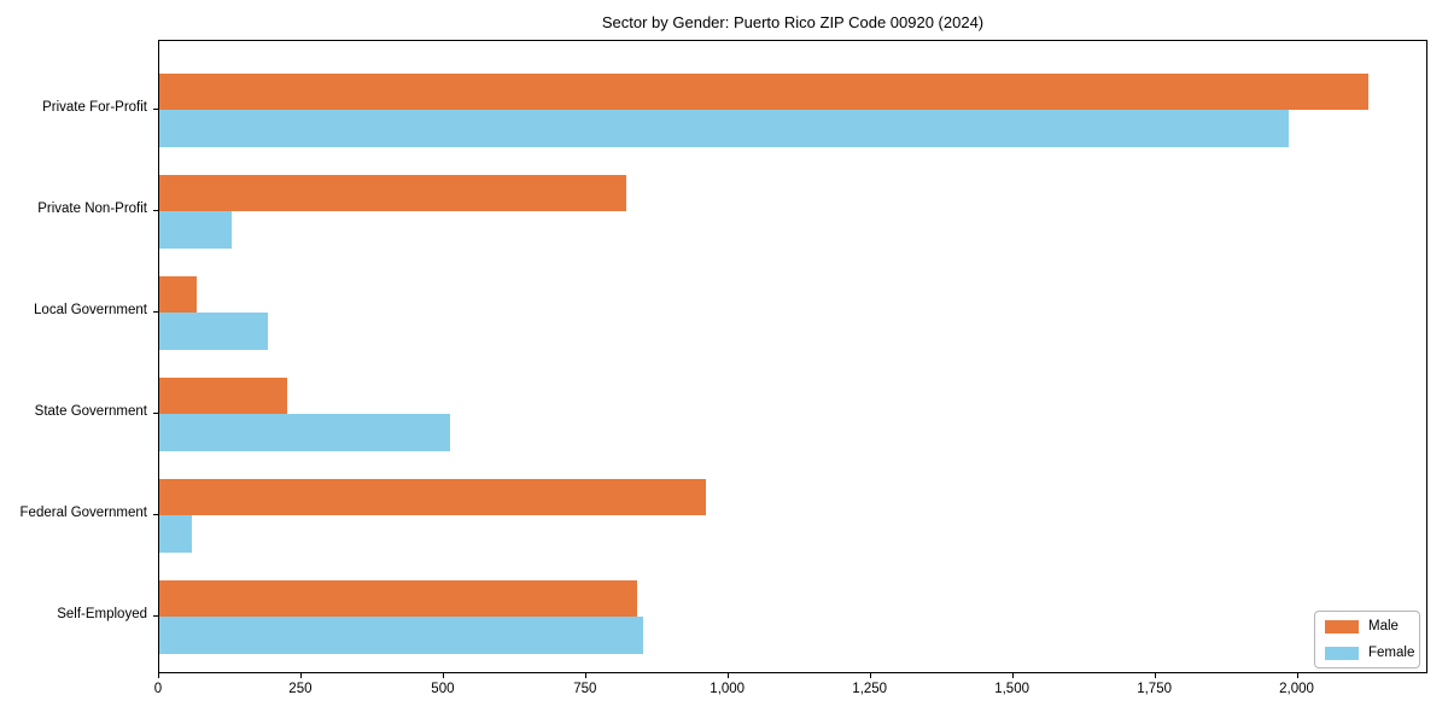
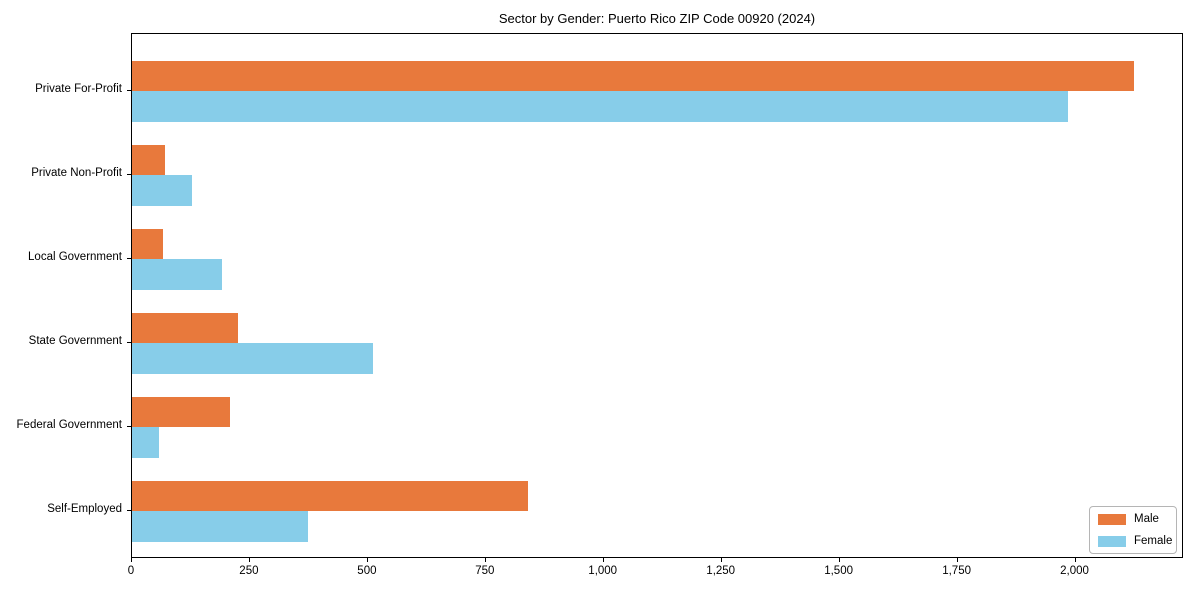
Male/Private Non-Profit: 820 -> 70
Male/Federal Government: 960 -> 210
Female/Self-Employed: 850 -> 370
